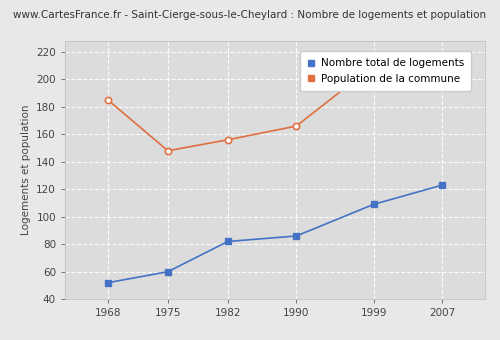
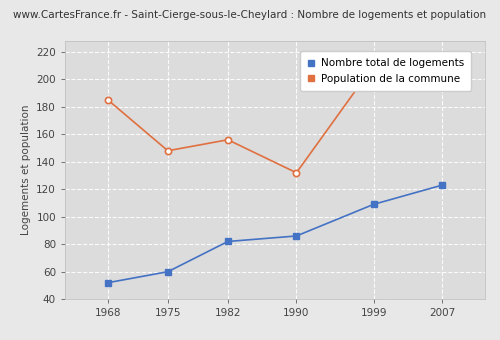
Population de la commune/1990: 166 -> 132
